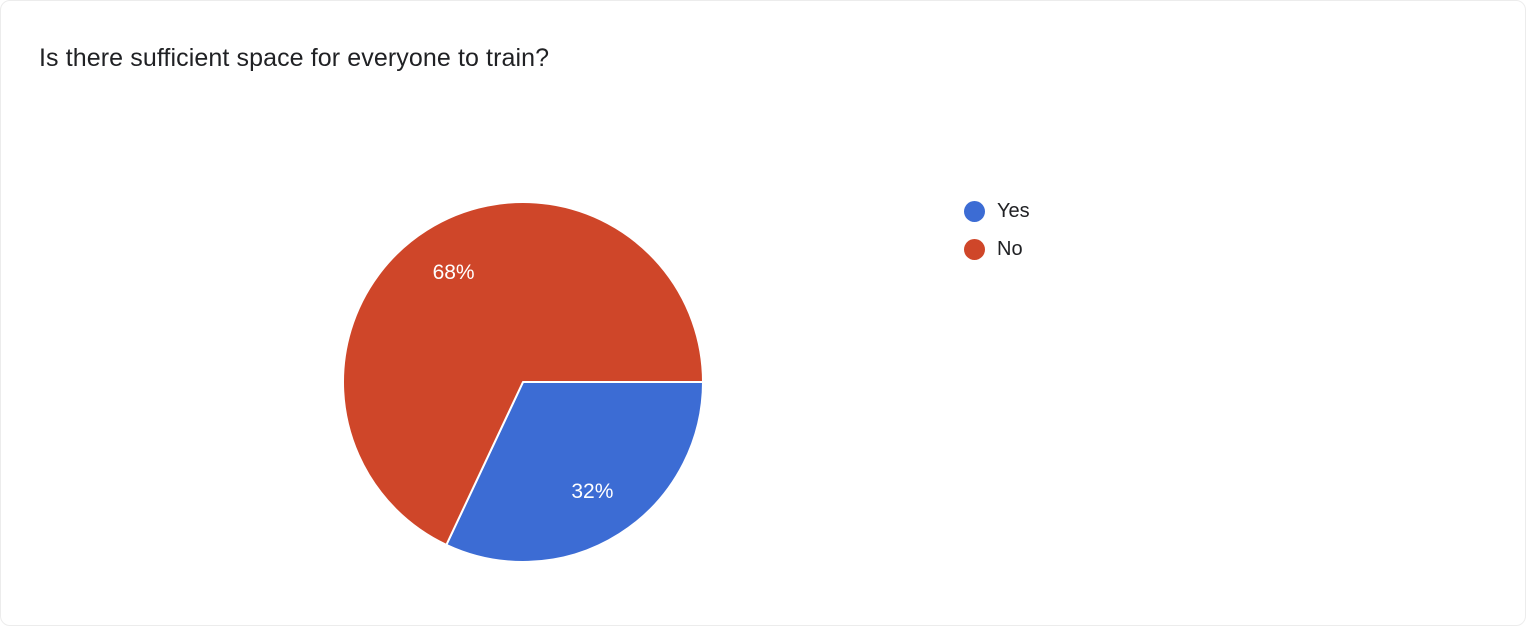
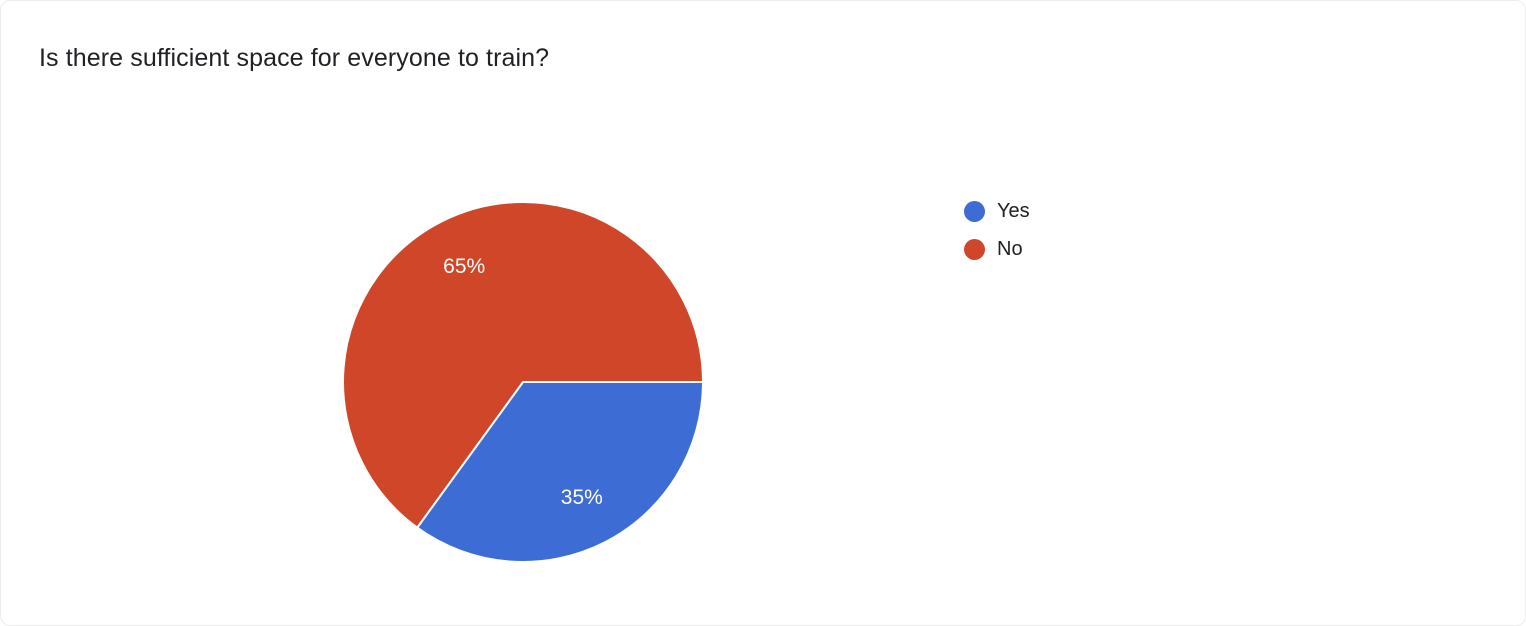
Yes: 32% -> 35%
No: 68% -> 65%
